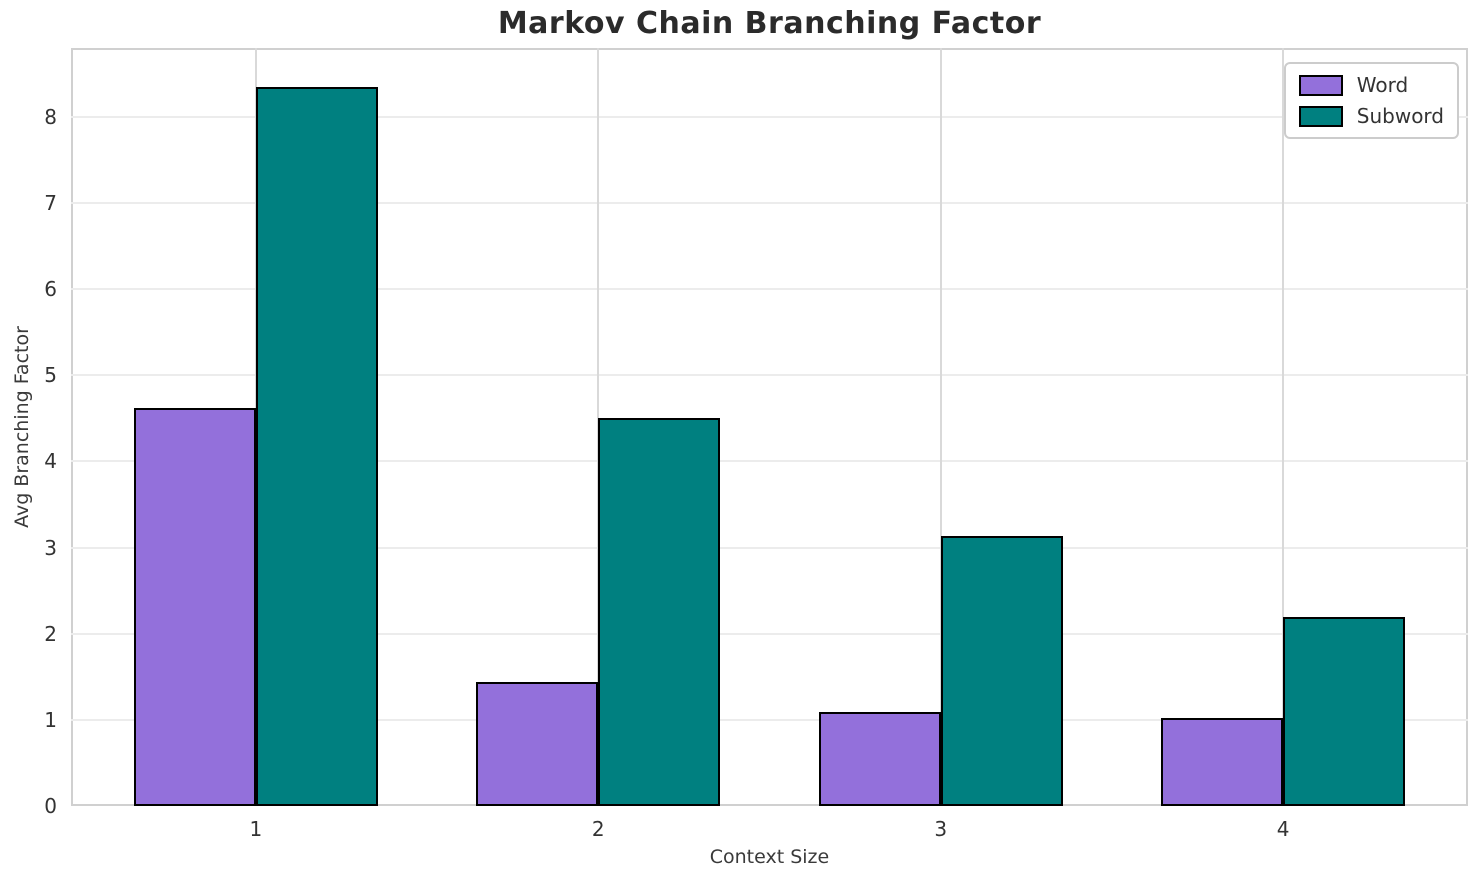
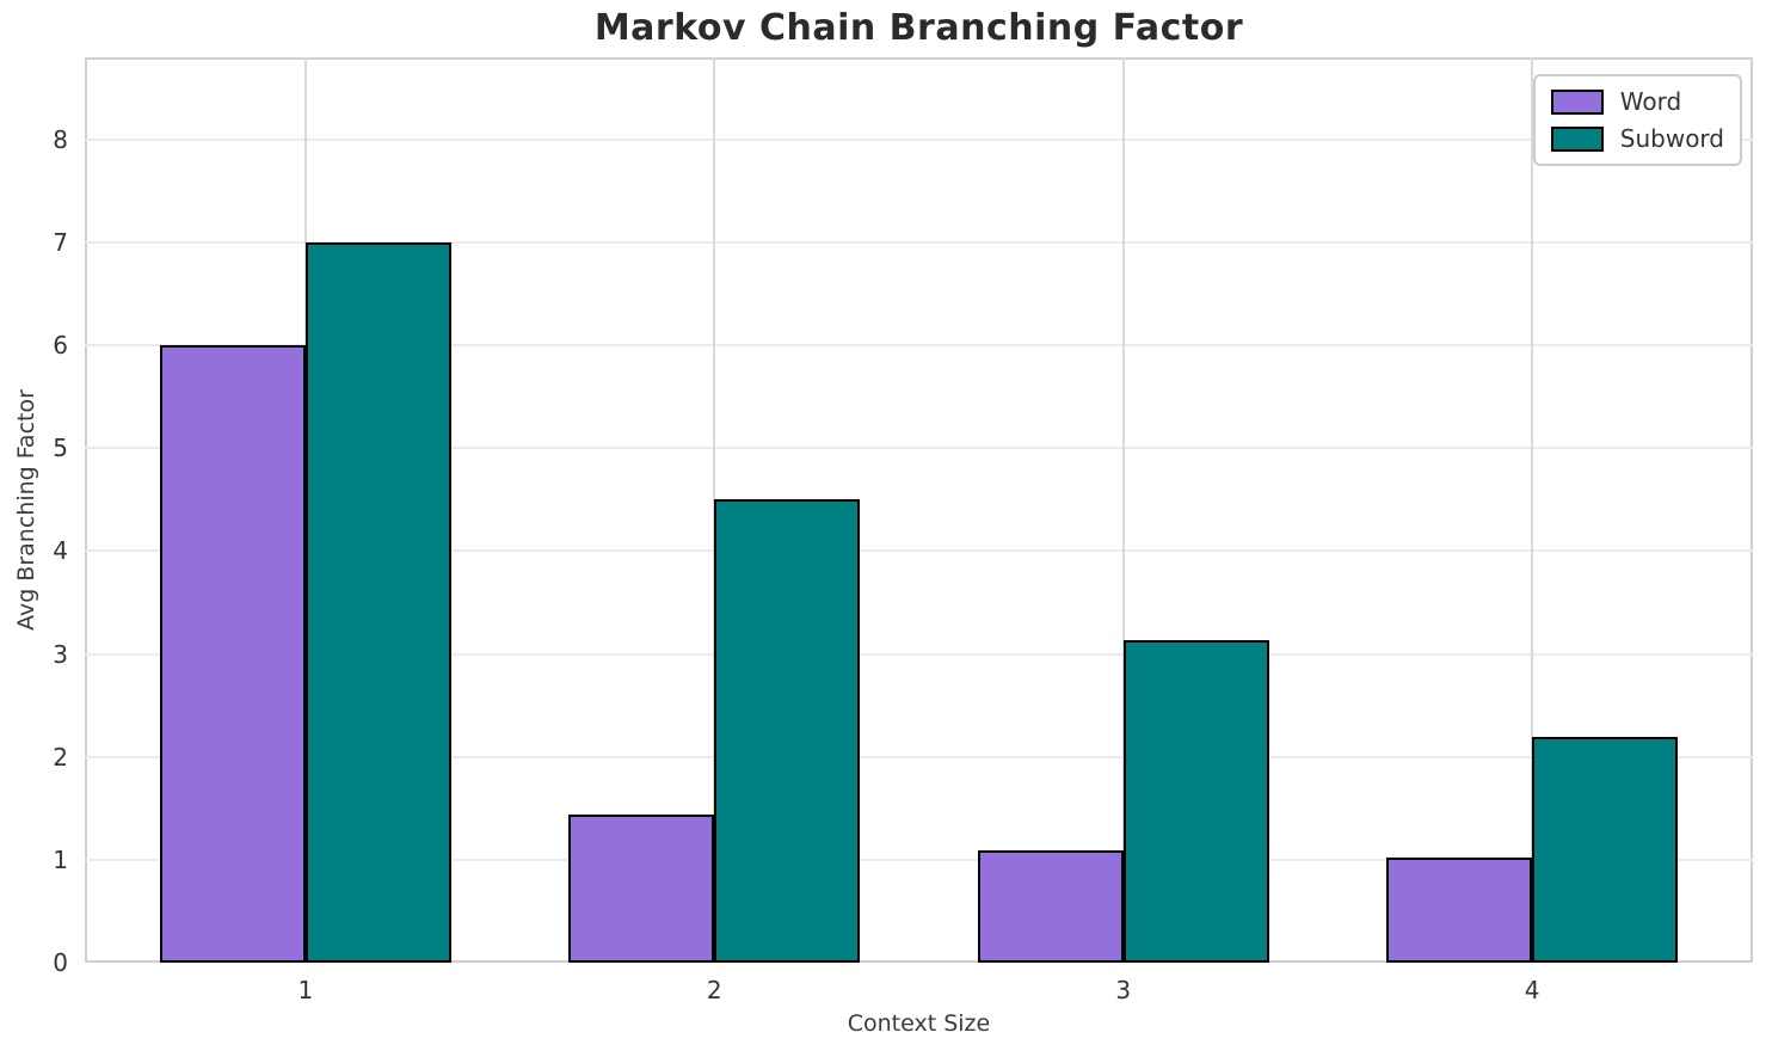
Word/1: 4.6 -> 6.0
Subword/1: 8.3 -> 7.0
